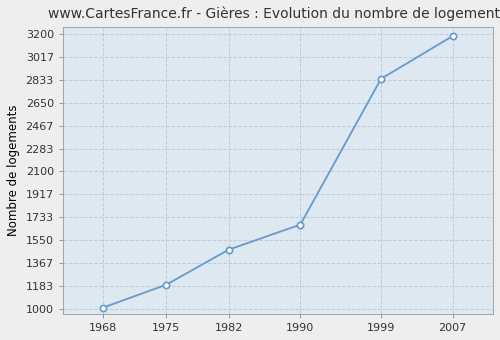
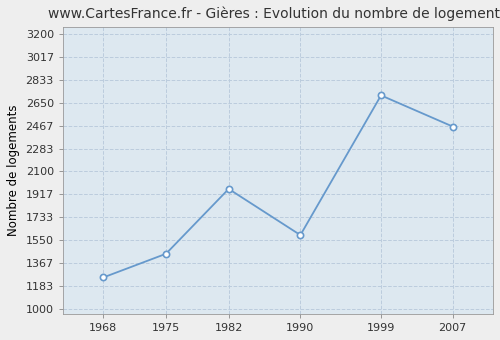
1968: 1010 -> 1250
1975: 1190 -> 1440
1982: 1470 -> 1960
1990: 1670 -> 1590
1999: 2840 -> 2710
2007: 3190 -> 2460
